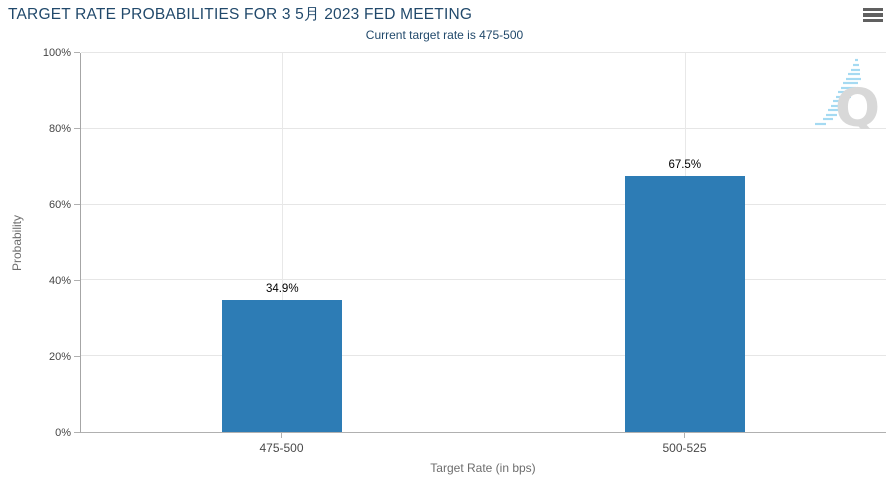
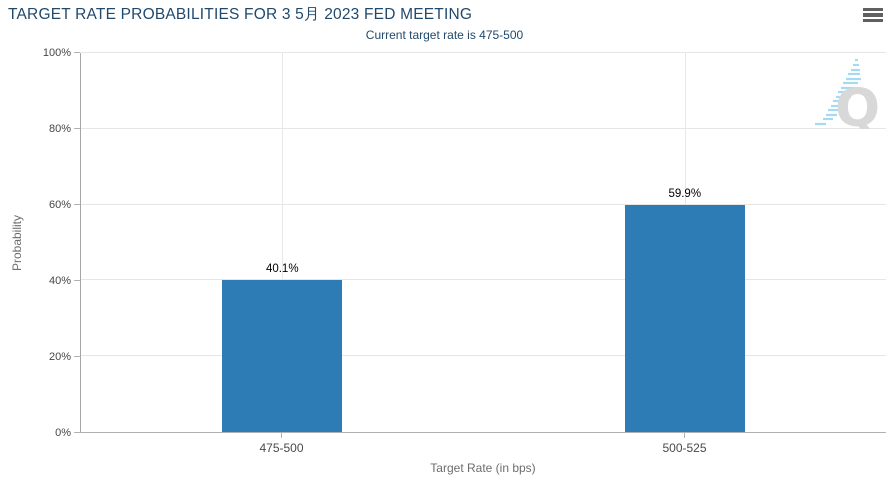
475-500: 34.9% -> 40.1%
500-525: 67.5% -> 59.9%
